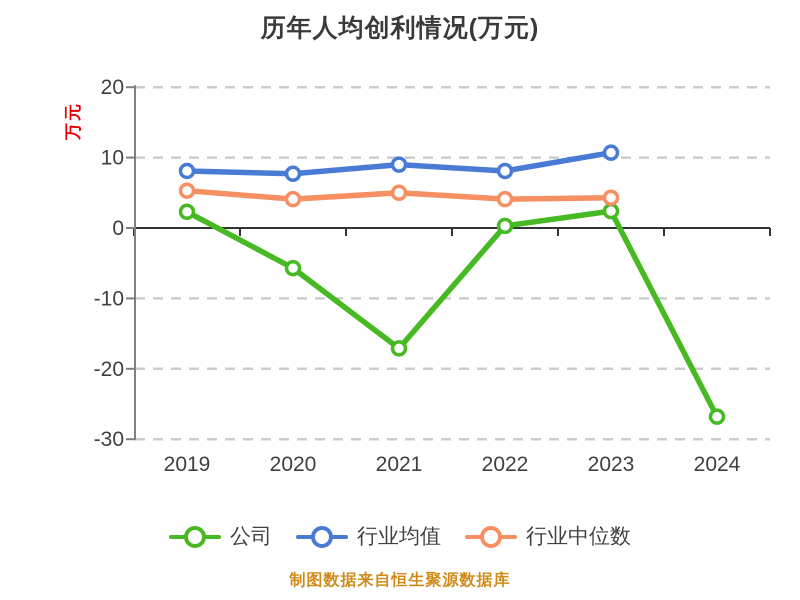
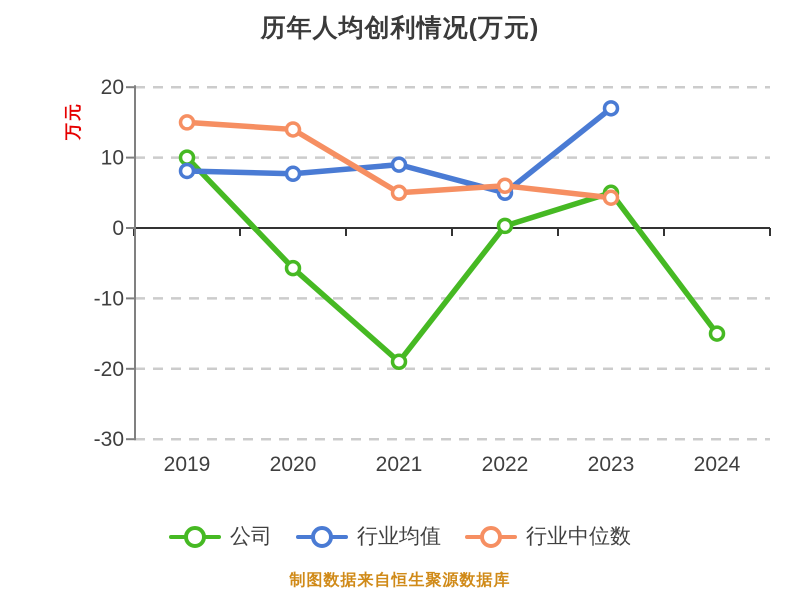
公司/2019: 2 -> 10
行业中位数/2019: 5 -> 15
行业中位数/2020: 4 -> 14
公司/2021: -17 -> -19
行业均值/2022: 8 -> 5
行业中位数/2022: 4 -> 6
公司/2023: 2 -> 5
行业均值/2023: 11 -> 17
公司/2024: -27 -> -15
